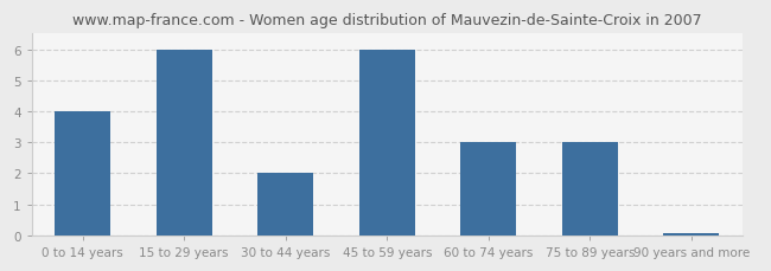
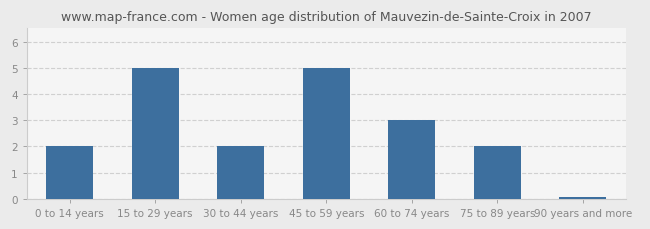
0 to 14 years: 4.00 -> 2.00
15 to 29 years: 6.00 -> 5.00
45 to 59 years: 6.00 -> 5.00
75 to 89 years: 3.00 -> 2.00
